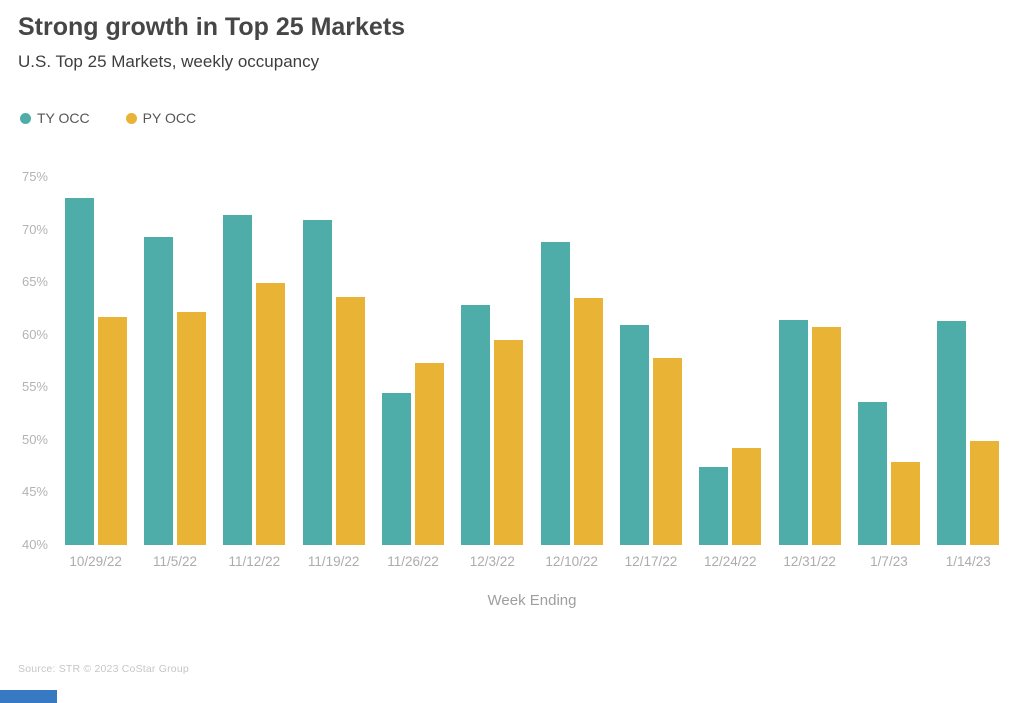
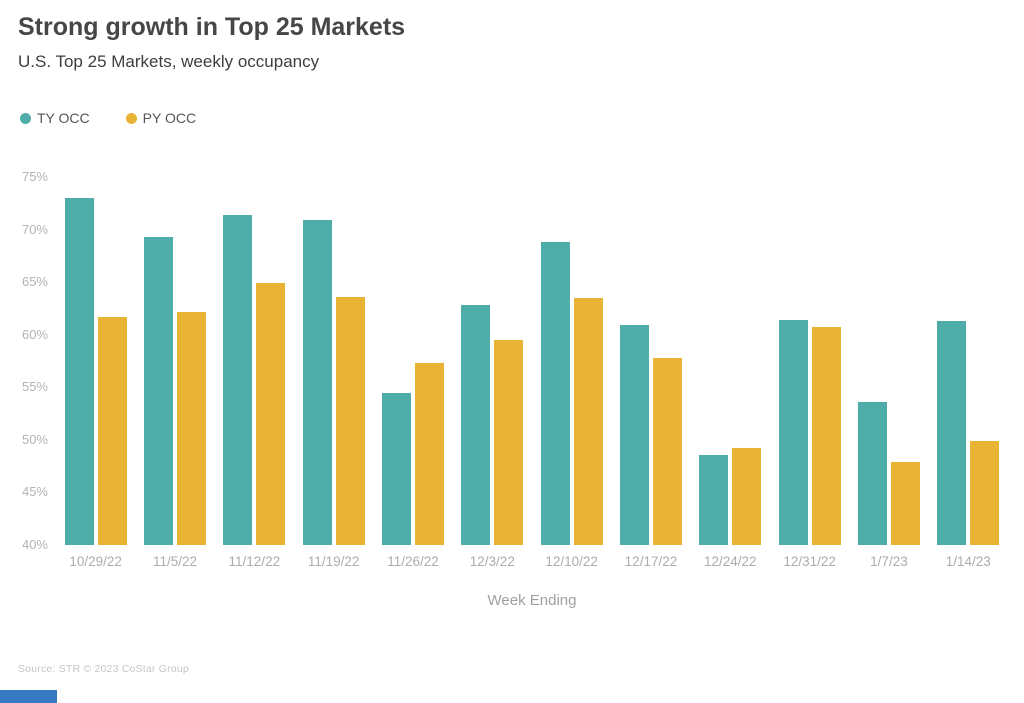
TY OCC/12/24/22: 47.4% -> 48.6%
